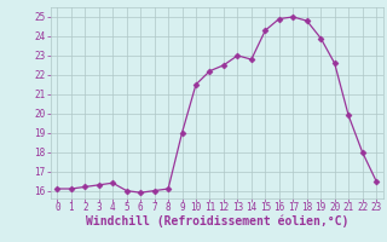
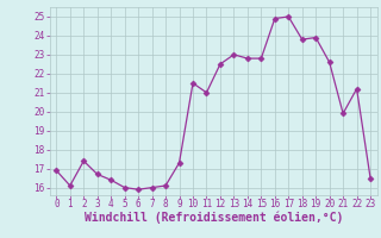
0: 16.1 -> 16.9
2: 16.2 -> 17.4
3: 16.3 -> 16.7
9: 19.0 -> 17.3
11: 22.2 -> 21.0
15: 24.3 -> 22.8
18: 24.8 -> 23.8
22: 18.0 -> 21.2
